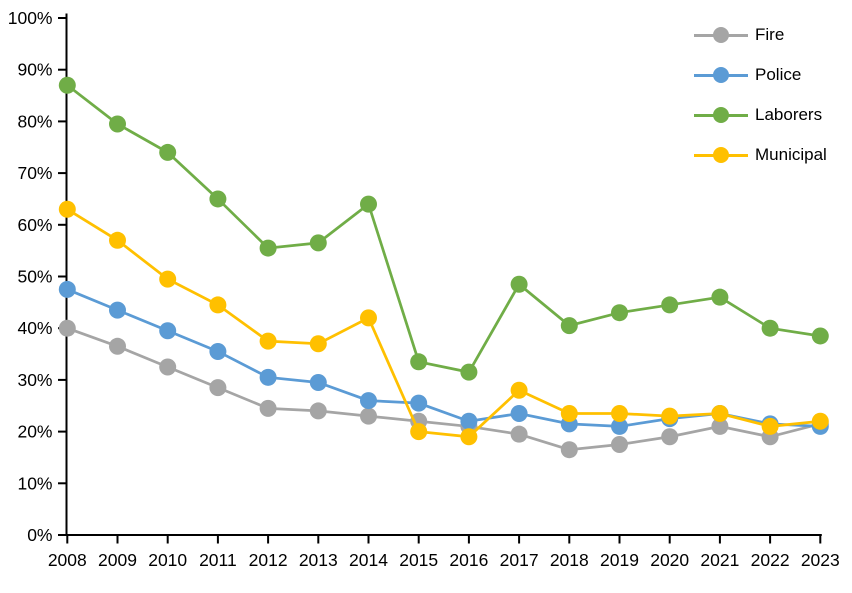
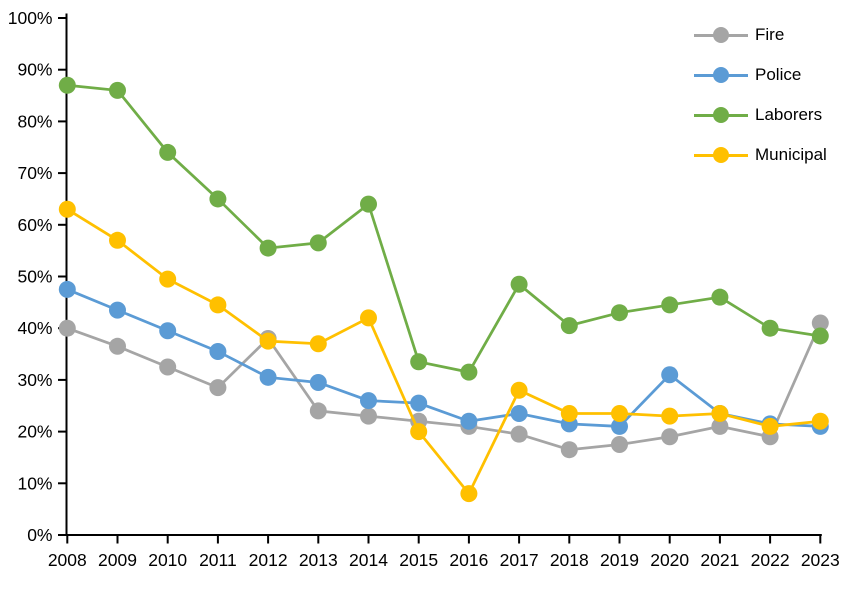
Laborers/2009: 80% -> 86%
Fire/2012: 24% -> 38%
Municipal/2016: 19% -> 8%
Police/2020: 22% -> 31%
Fire/2023: 22% -> 41%
